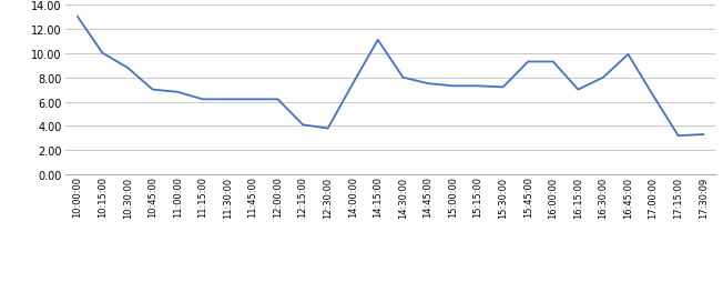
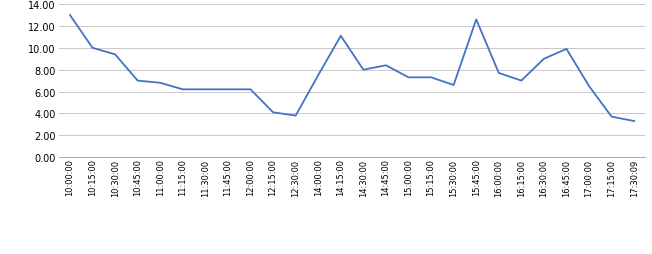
10:30:00: 8.8 -> 9.4
14:45:00: 7.5 -> 8.4
15:30:00: 7.2 -> 6.6
15:45:00: 9.3 -> 12.6
16:00:00: 9.3 -> 7.7
16:30:00: 8.0 -> 9.0
17:15:00: 3.2 -> 3.7
